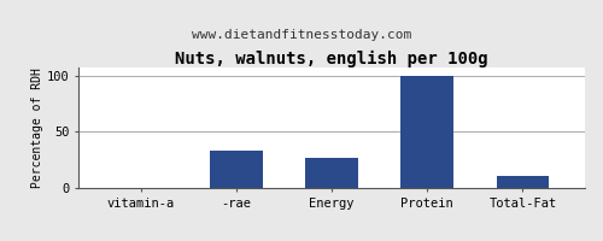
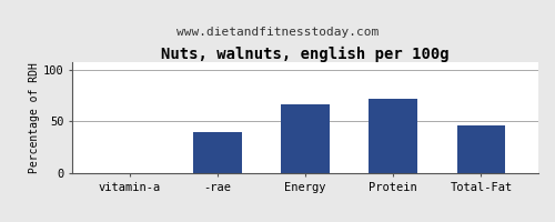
-rae: 33 -> 40
Energy: 27 -> 66
Protein: 100 -> 72
Total-Fat: 11 -> 46
